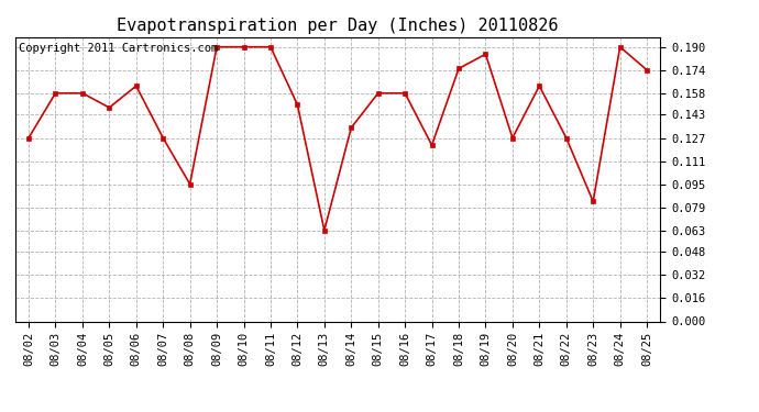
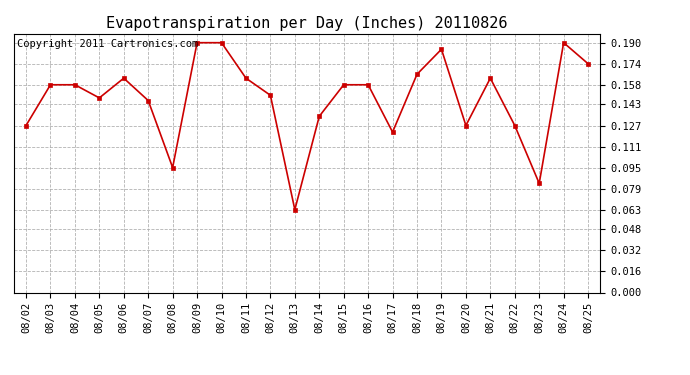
08/07: 0.127 -> 0.146
08/11: 0.190 -> 0.163
08/18: 0.175 -> 0.166
